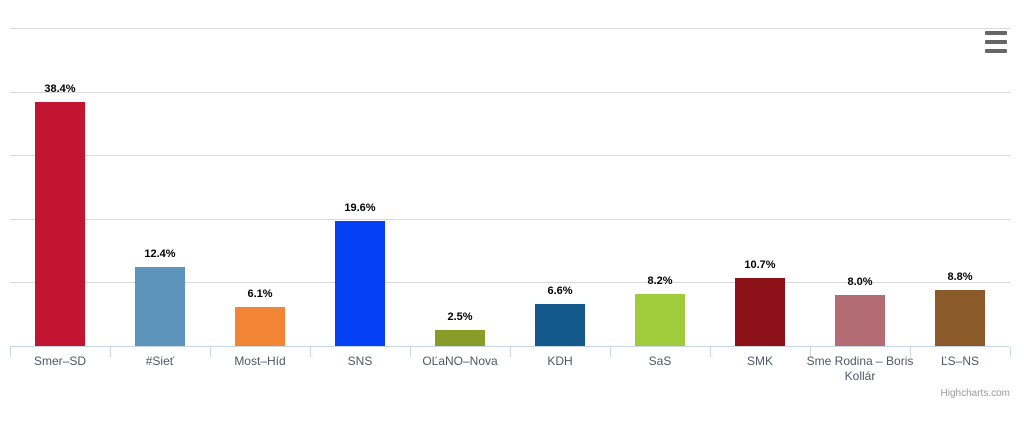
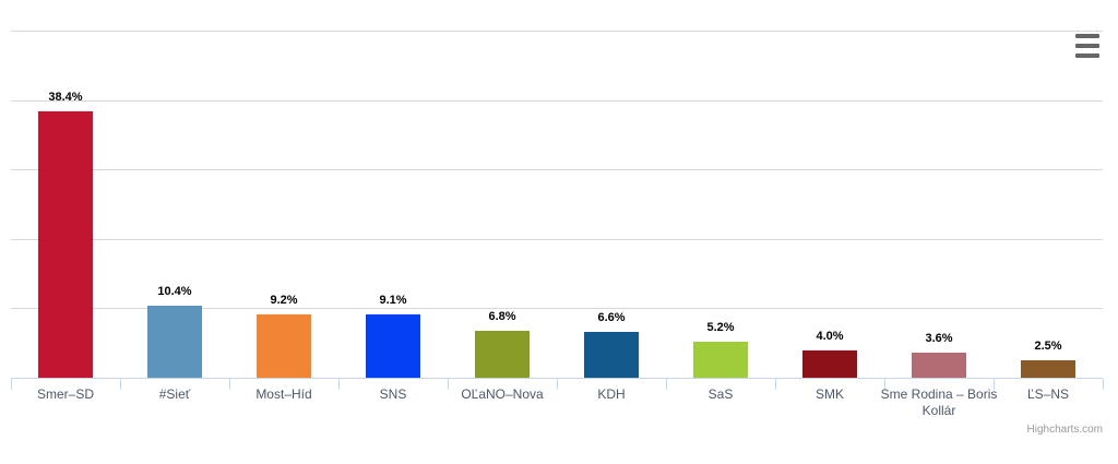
#Sieť: 12.4% -> 10.4%
Most–Híd: 6.1% -> 9.2%
SNS: 19.6% -> 9.1%
OĽaNO–Nova: 2.5% -> 6.8%
SaS: 8.2% -> 5.2%
SMK: 10.7% -> 4.0%
Sme Rodina – Boris Kollár: 8.0% -> 3.6%
ĽS–NS: 8.8% -> 2.5%
